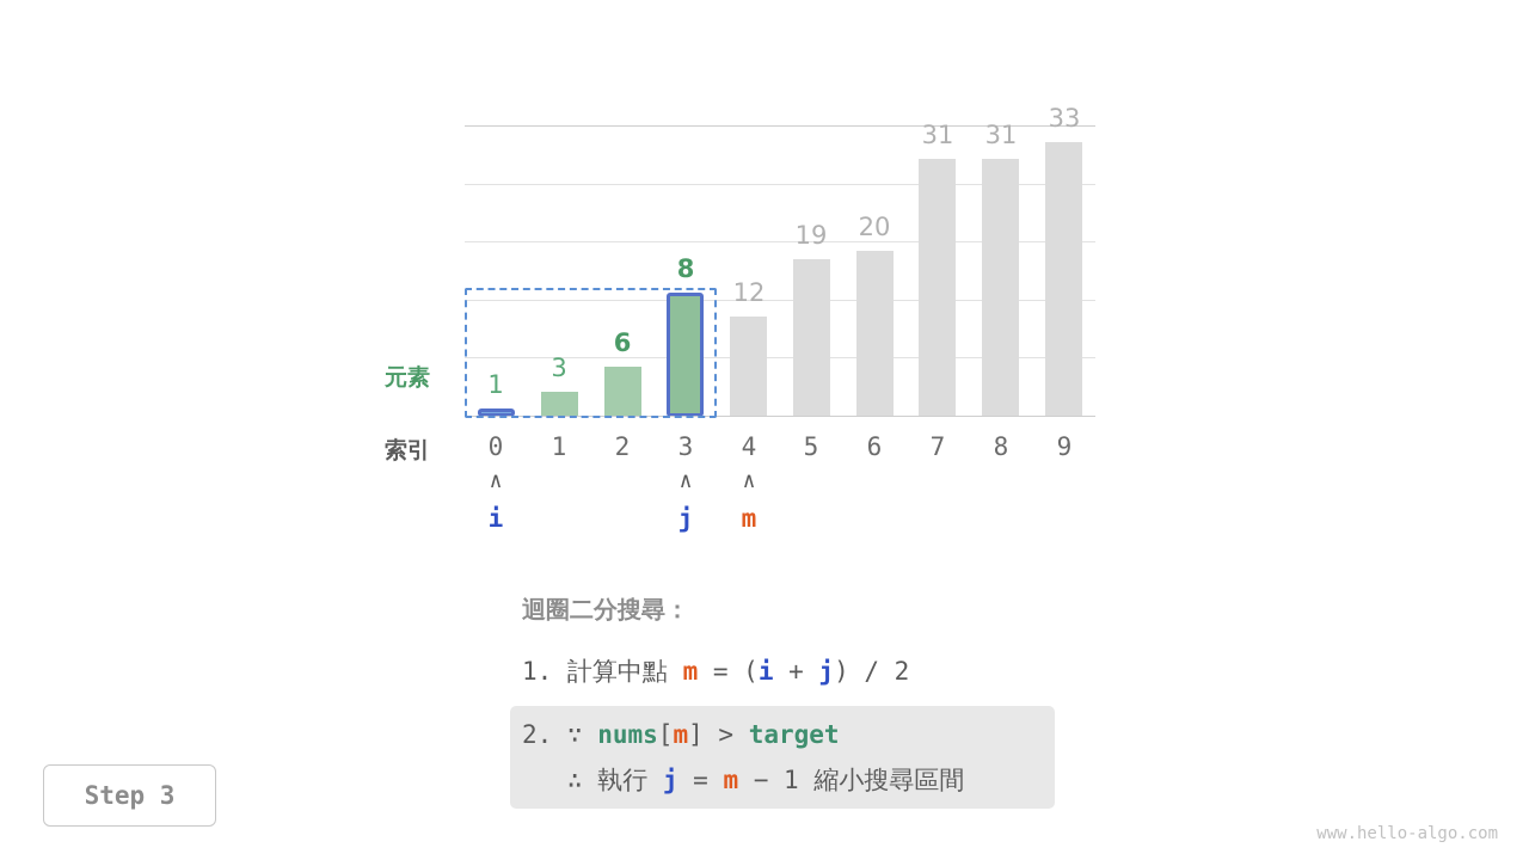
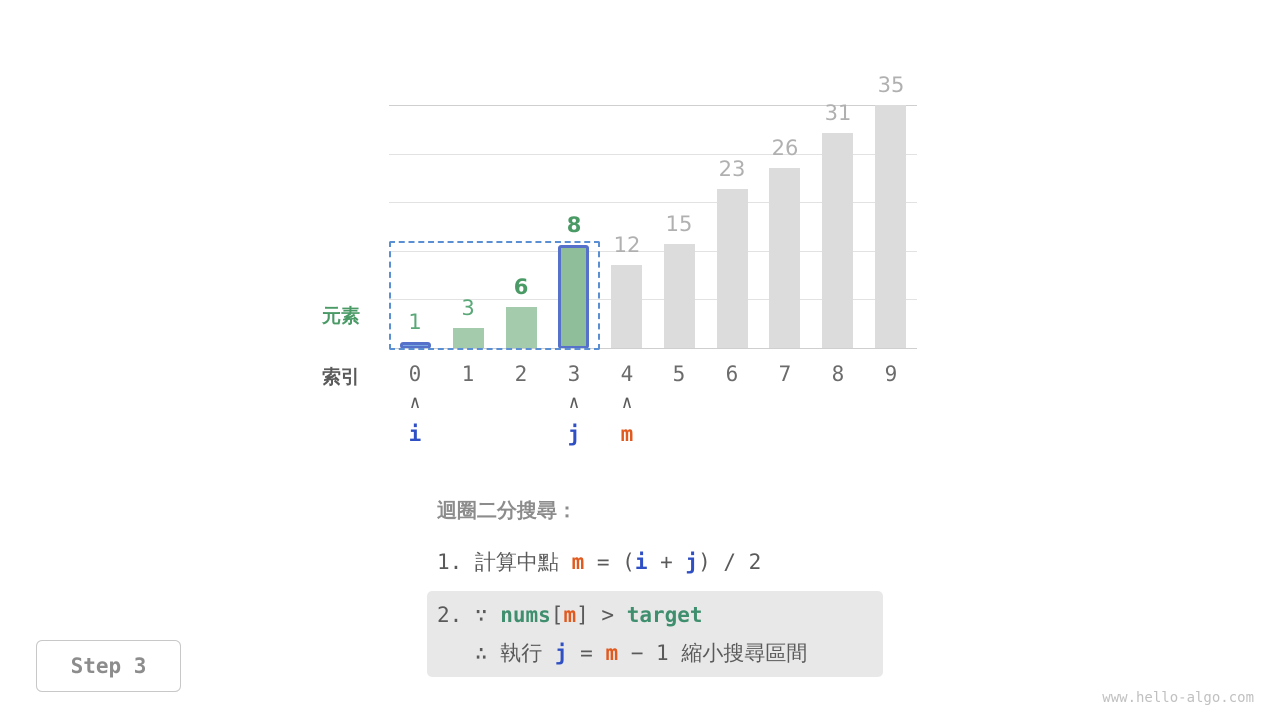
5: 19 -> 15
6: 20 -> 23
7: 31 -> 26
9: 33 -> 35
